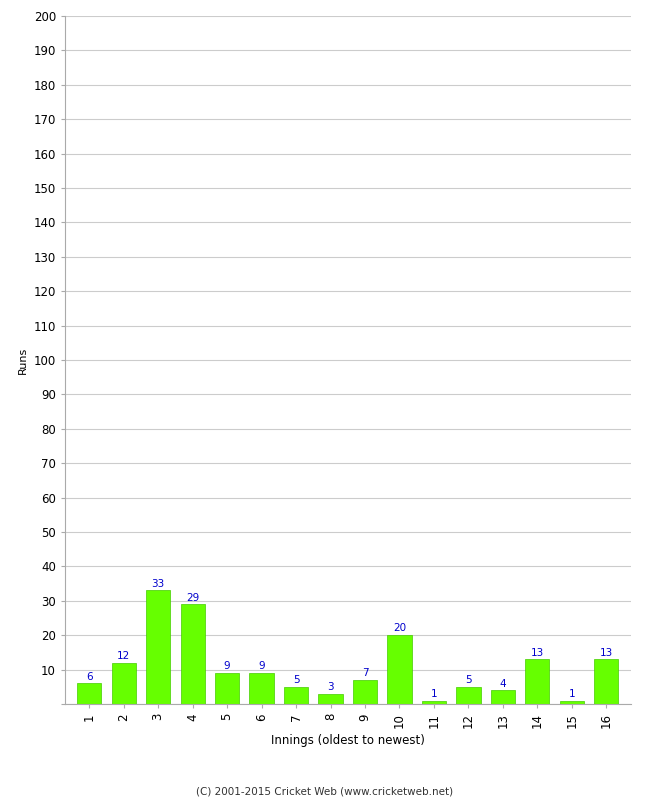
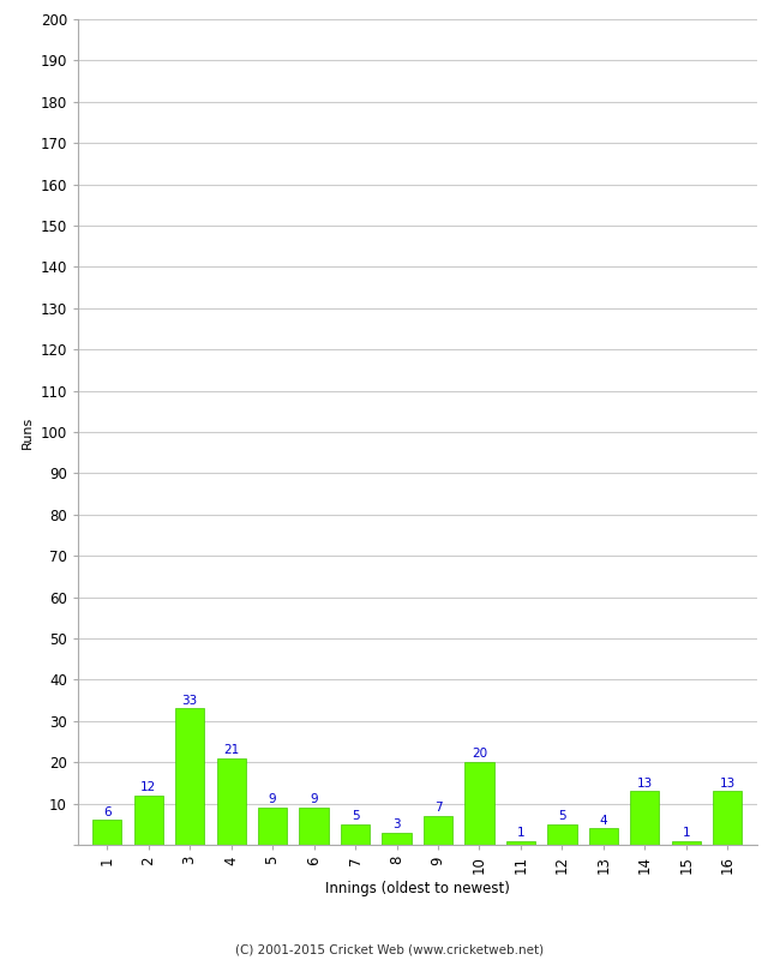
4: 29 -> 21
